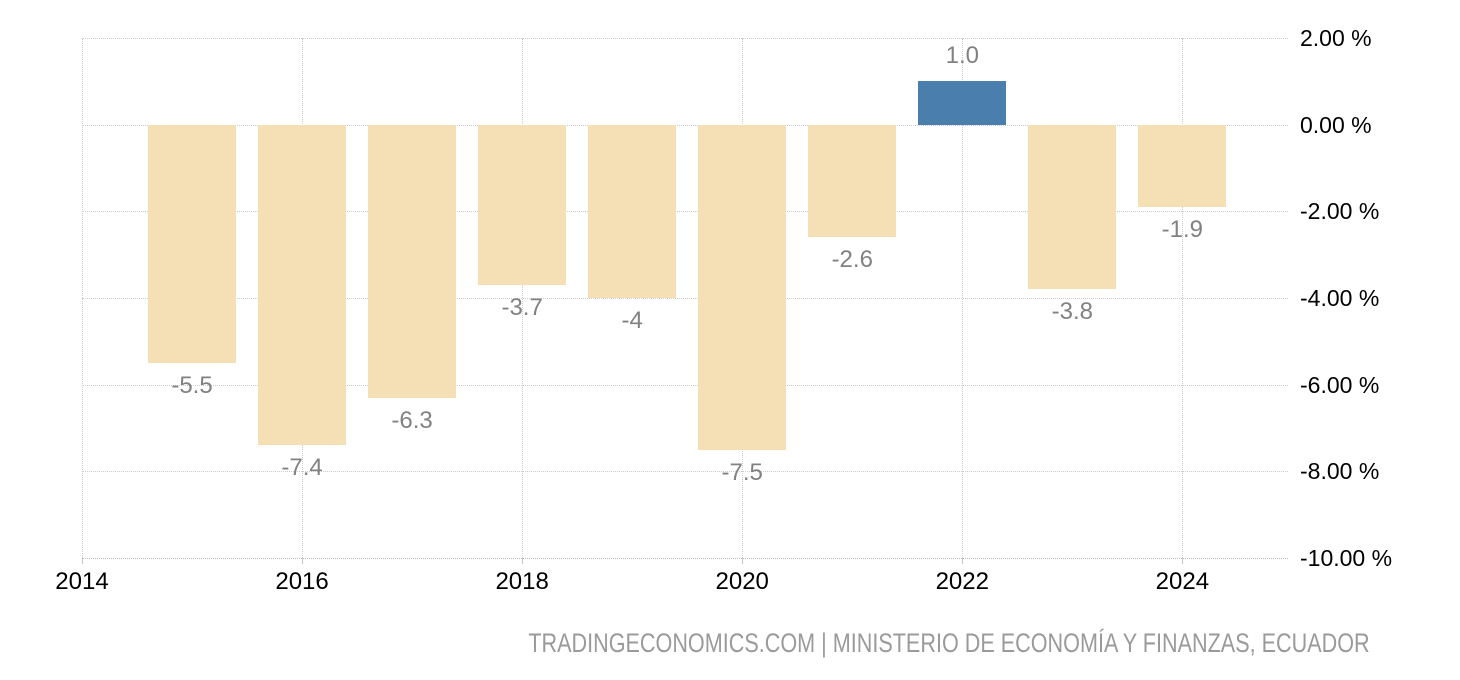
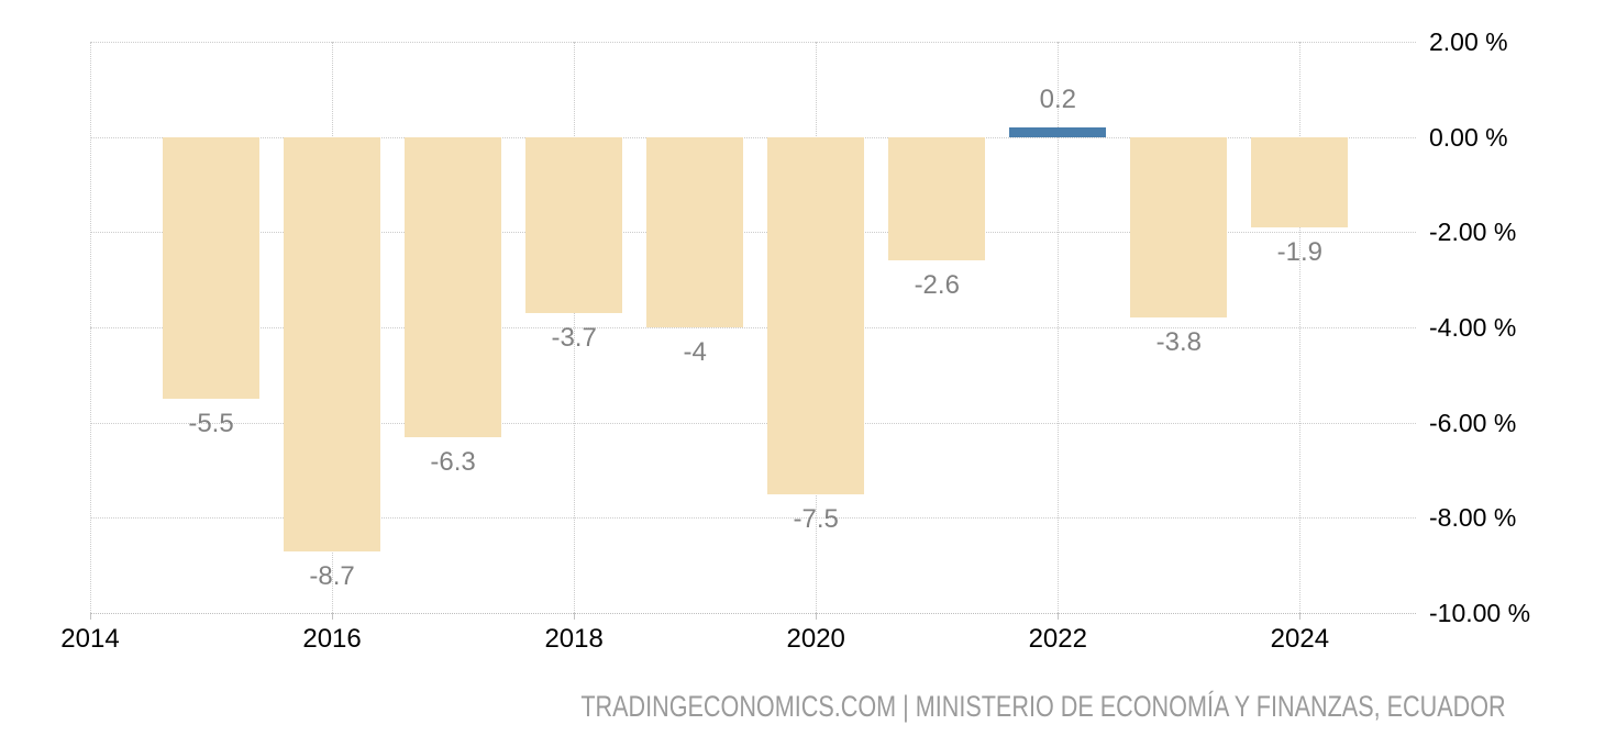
2016: -7.4 -> -8.7
2022: 1.0 -> 0.2
